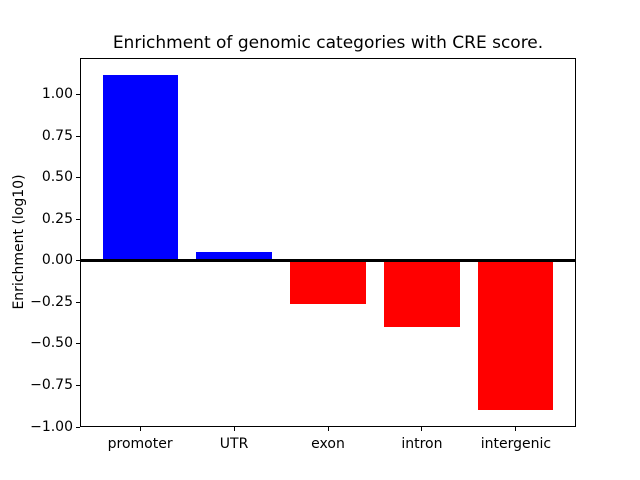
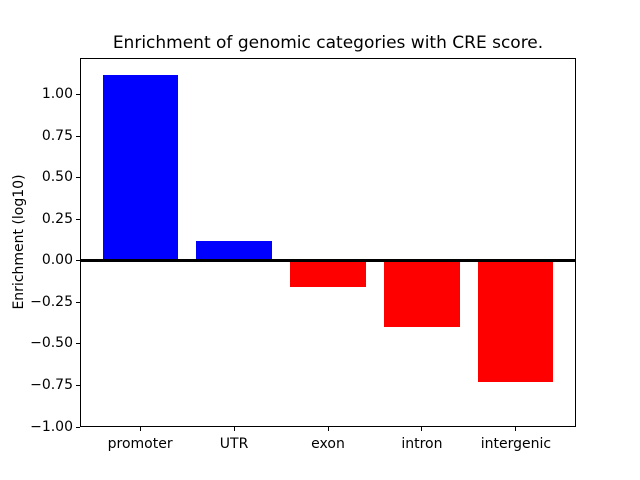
UTR: 0.05 -> 0.12
exon: -0.26 -> -0.16
intergenic: -0.90 -> -0.73
